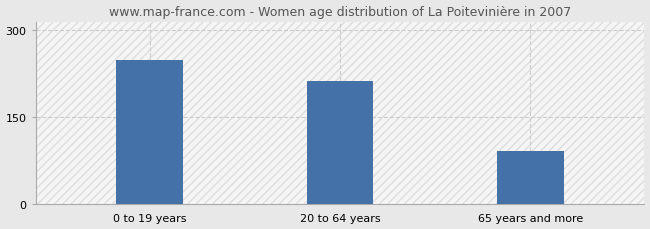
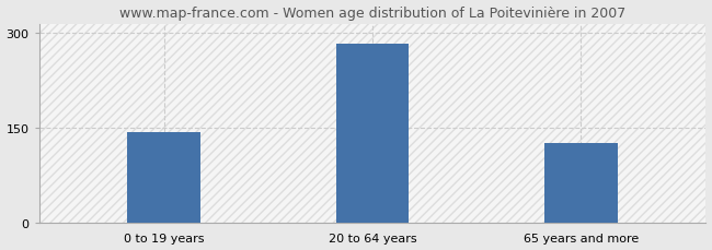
0 to 19 years: 248 -> 143
20 to 64 years: 212 -> 283
65 years and more: 92 -> 126
